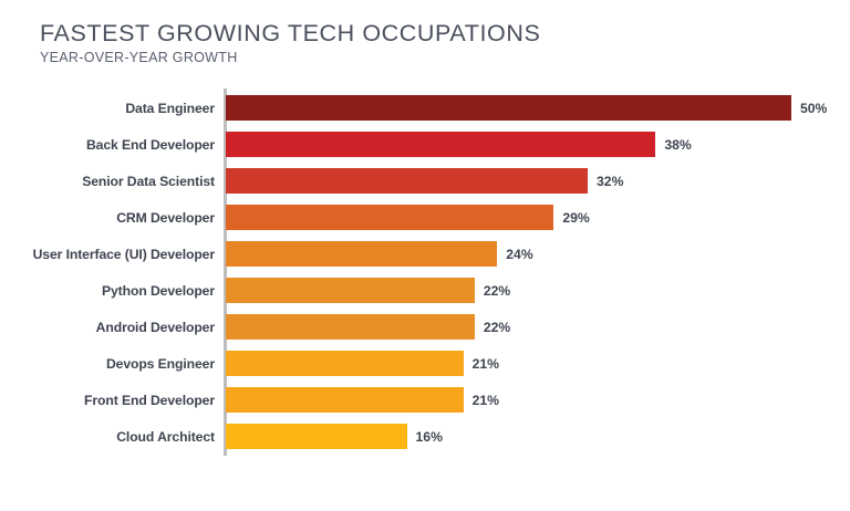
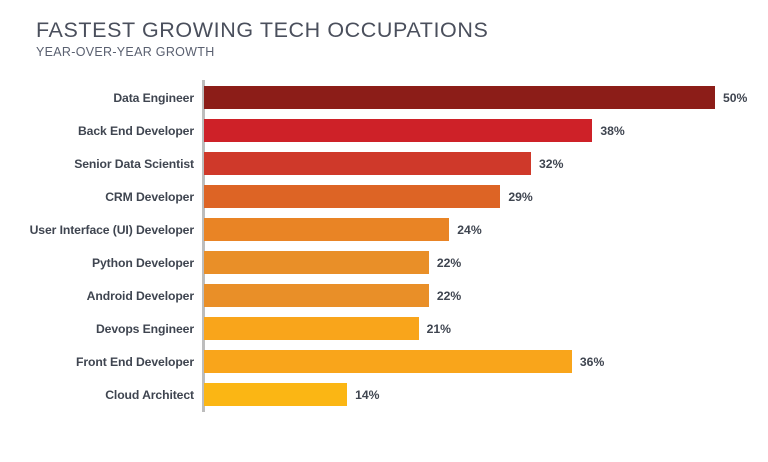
Front End Developer: 21% -> 36%
Cloud Architect: 16% -> 14%
